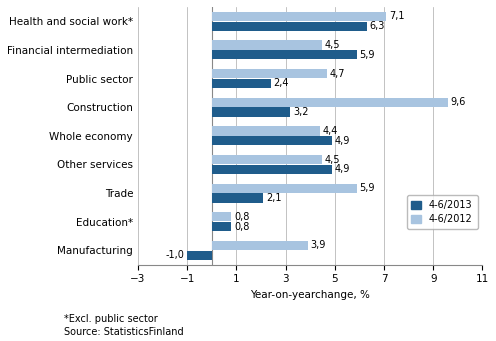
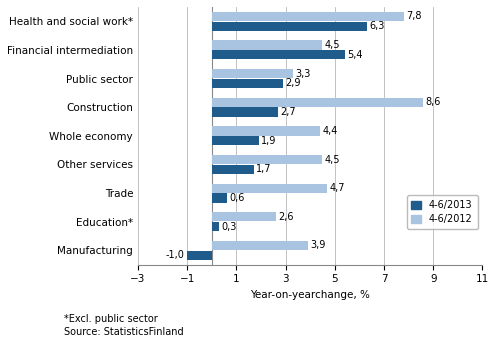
4-6/2012/Health and social work*: 7,1 -> 7,8
4-6/2013/Financial intermediation: 5,9 -> 5,4
4-6/2012/Public sector: 4,7 -> 3,3
4-6/2013/Public sector: 2,4 -> 2,9
4-6/2012/Construction: 9,6 -> 8,6
4-6/2013/Construction: 3,2 -> 2,7
4-6/2013/Whole economy: 4,9 -> 1,9
4-6/2013/Other services: 4,9 -> 1,7
4-6/2012/Trade: 5,9 -> 4,7
4-6/2013/Trade: 2,1 -> 0,6
4-6/2012/Education*: 0,8 -> 2,6
4-6/2013/Education*: 0,8 -> 0,3
